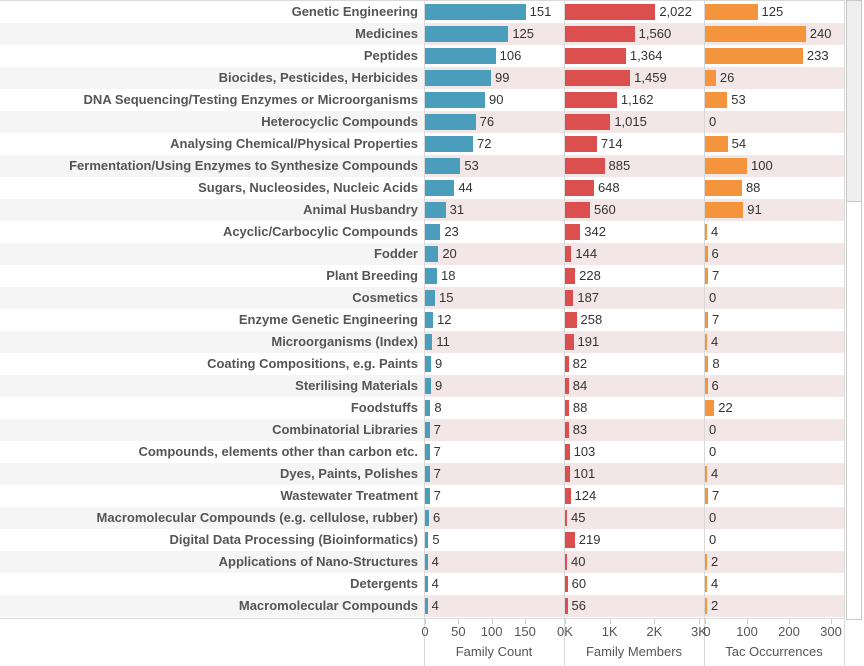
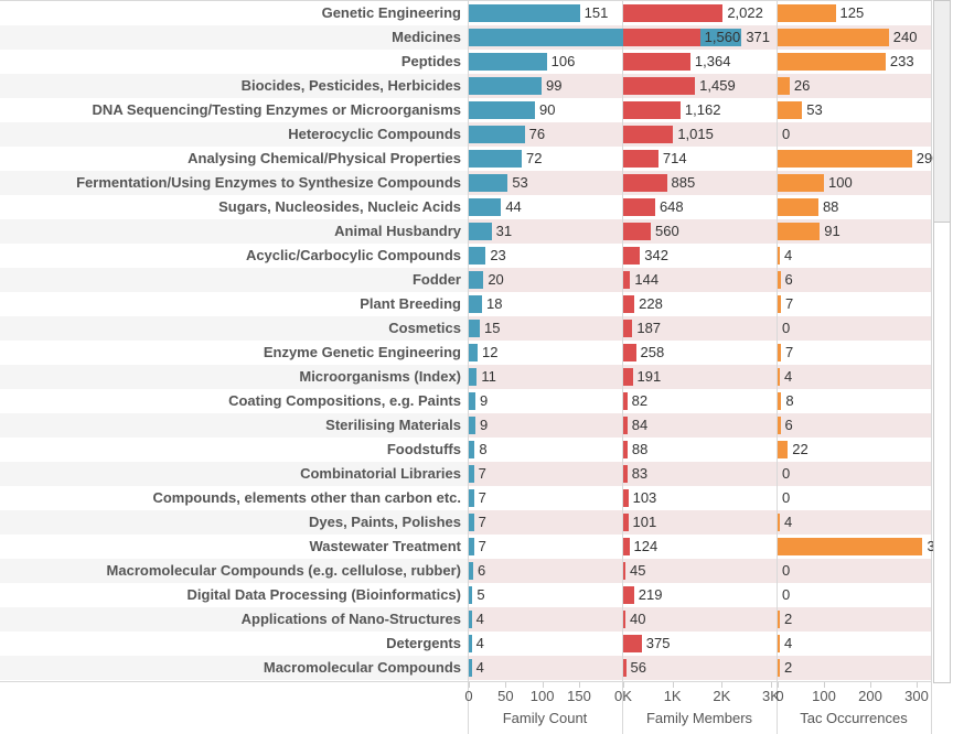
Family Count/Medicines: 125 -> 371
Tac Occurrences/Analysing Chemical/Physical Properties: 54 -> 290
Tac Occurrences/Wastewater Treatment: 7 -> 313
Family Members/Detergents: 60 -> 375
